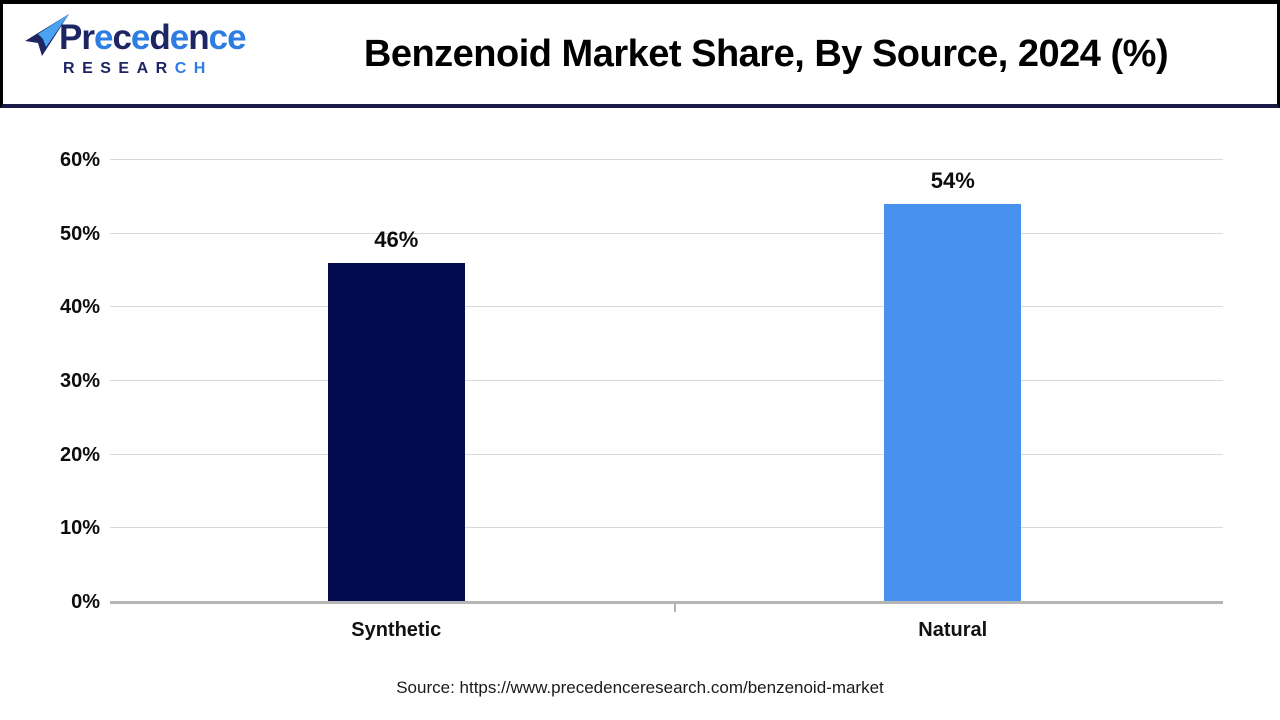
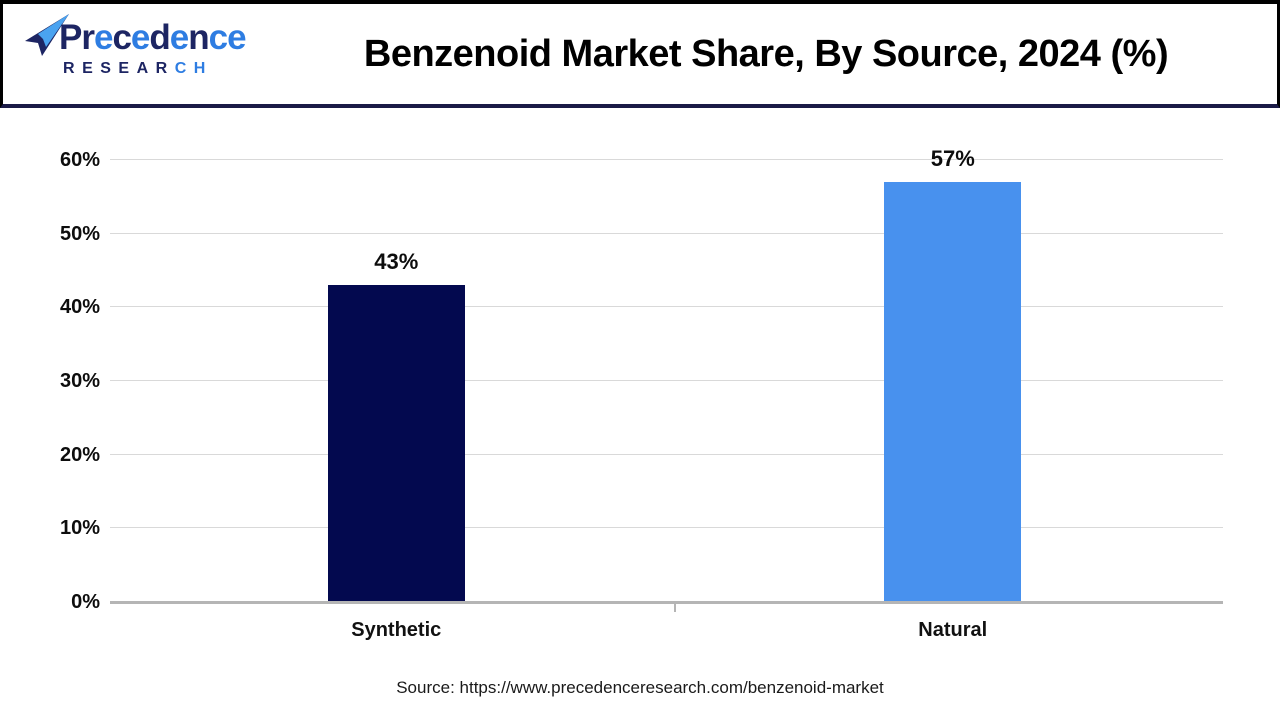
Synthetic: 46% -> 43%
Natural: 54% -> 57%
